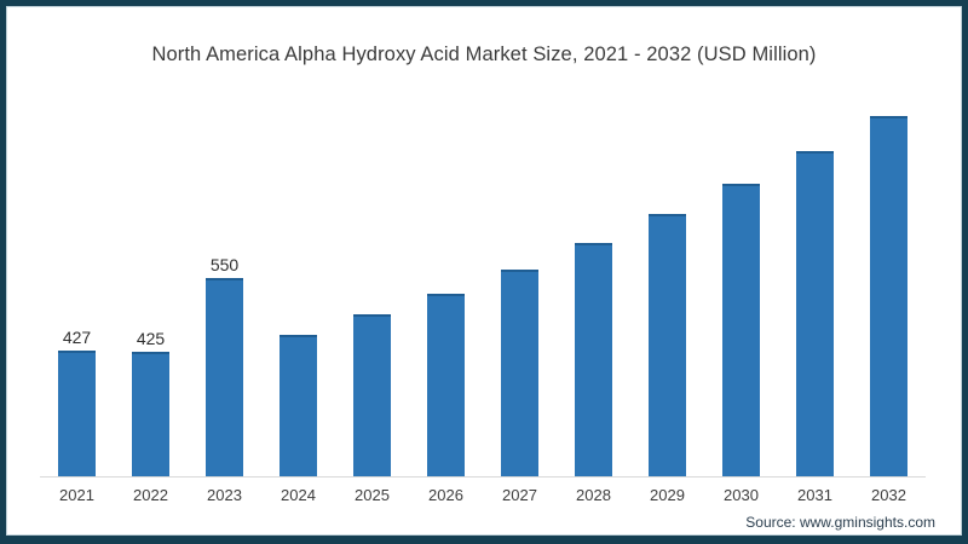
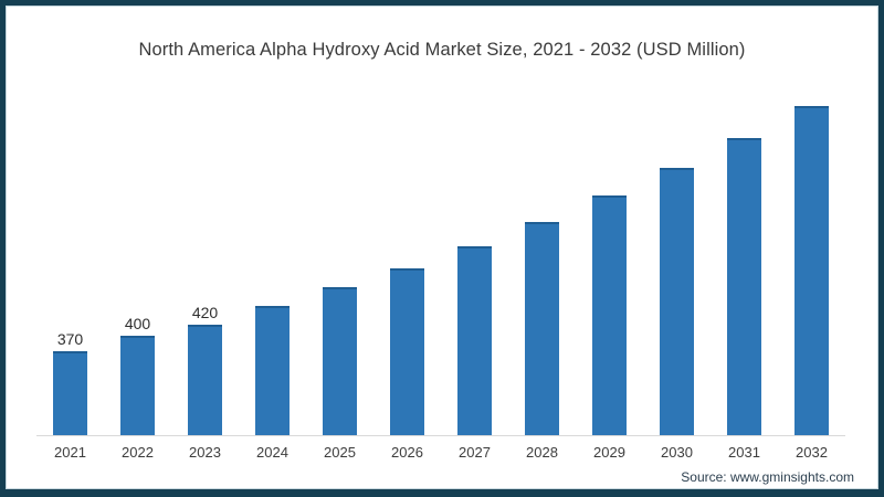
2021: 427 -> 370
2022: 425 -> 400
2023: 550 -> 420
